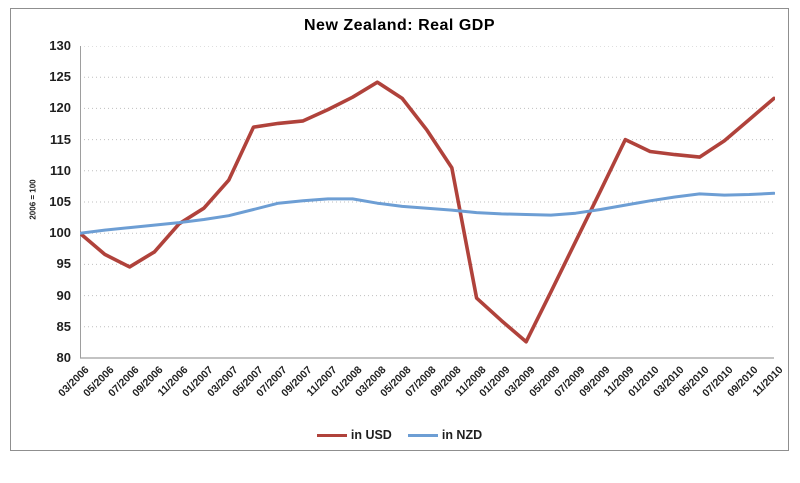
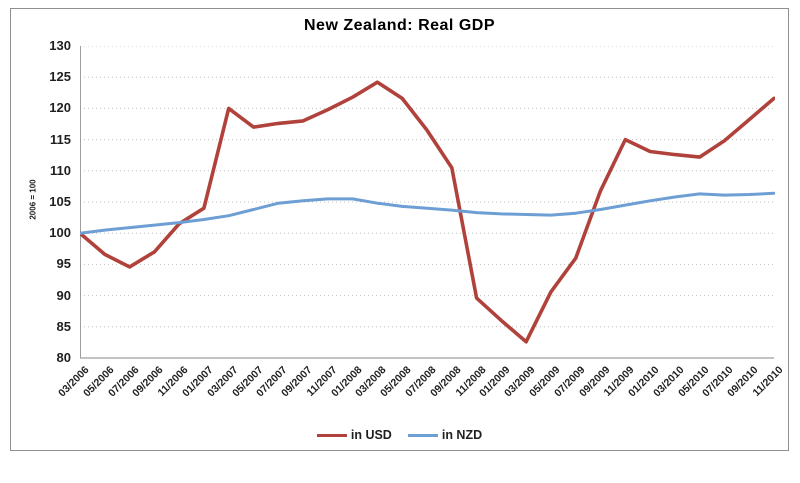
in USD/03/2007: 108 -> 120
in USD/07/2009: 99 -> 96
